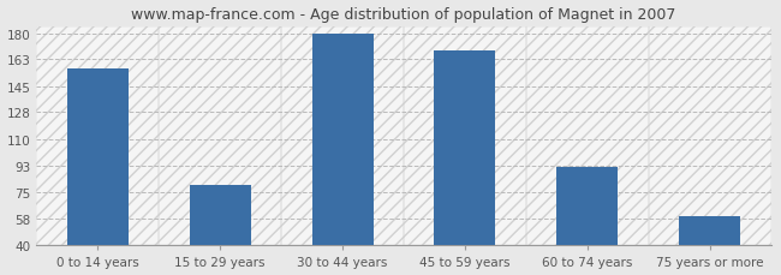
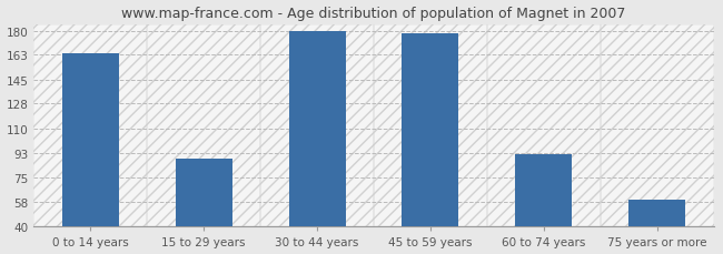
0 to 14 years: 157 -> 164
15 to 29 years: 80 -> 89
45 to 59 years: 169 -> 178
